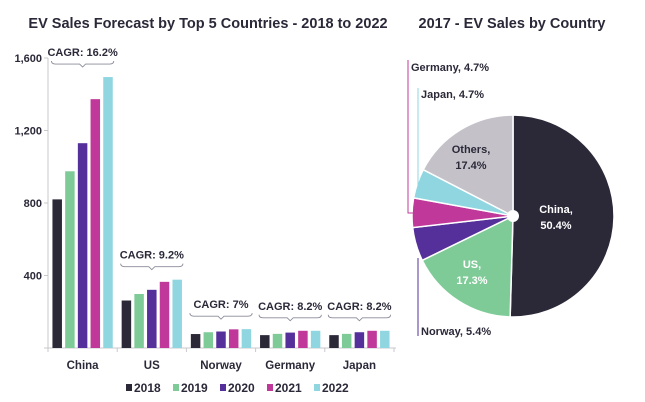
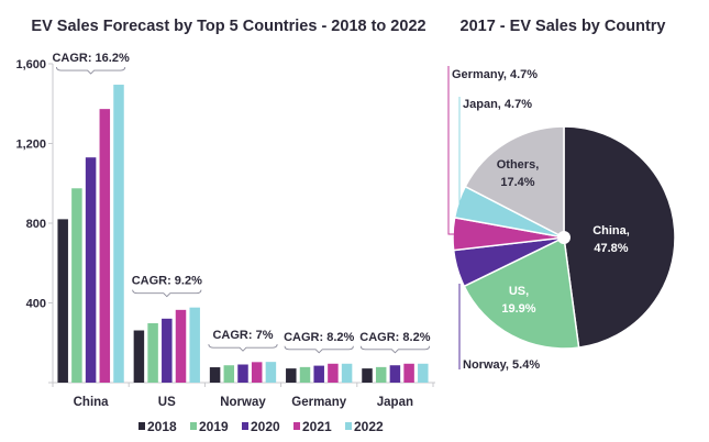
2017 - EV Sales by Country/China: 50.4% -> 47.8%
2017 - EV Sales by Country/US: 17.3% -> 19.9%
